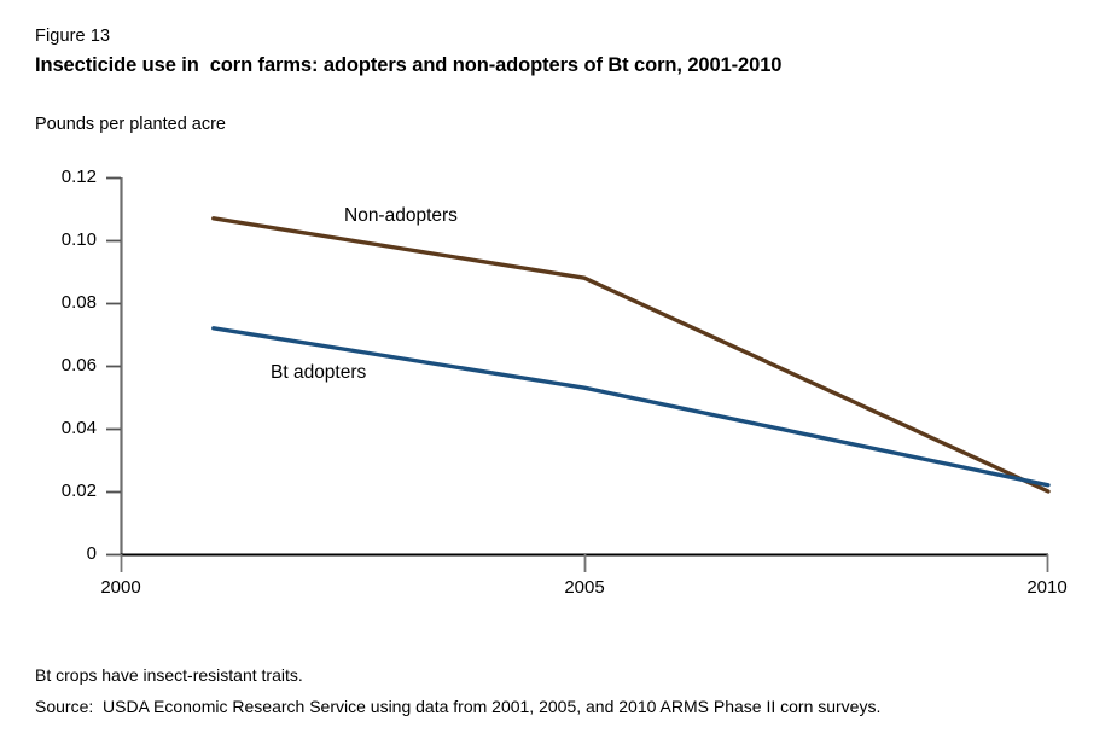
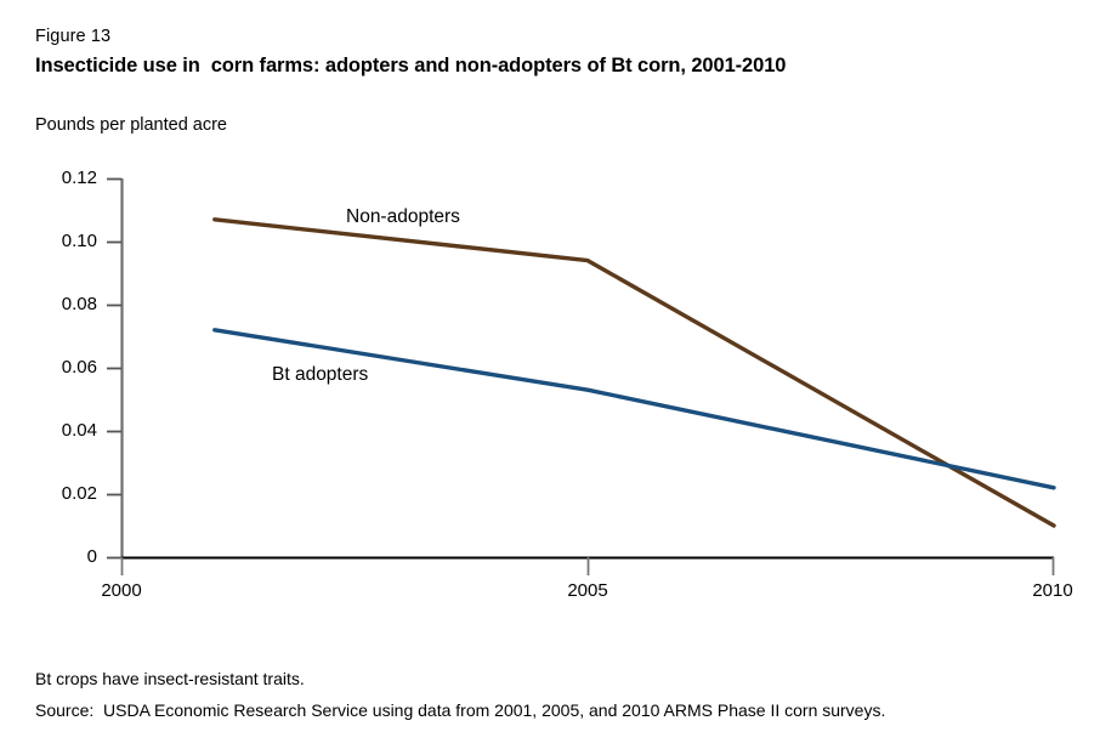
Non-adopters/2005: 0.088 -> 0.094
Non-adopters/2010: 0.020 -> 0.010
